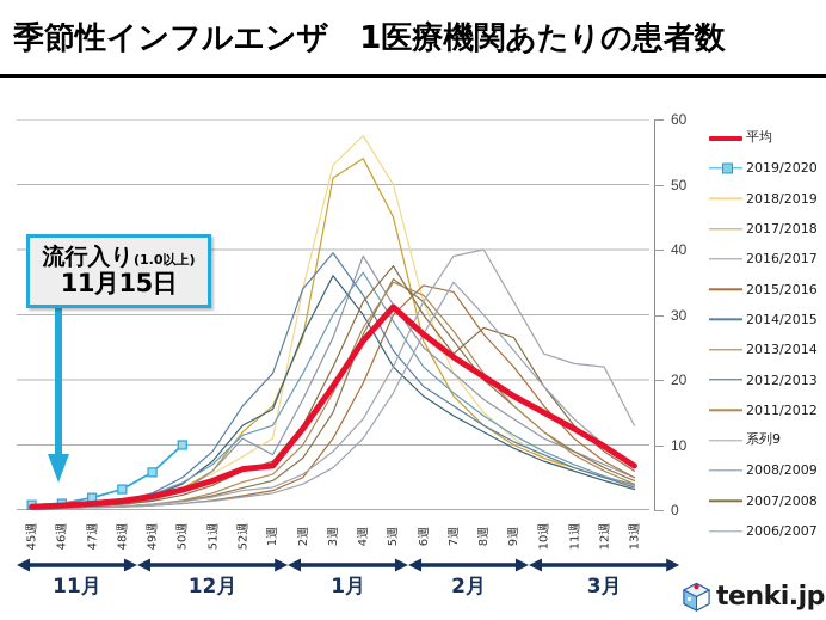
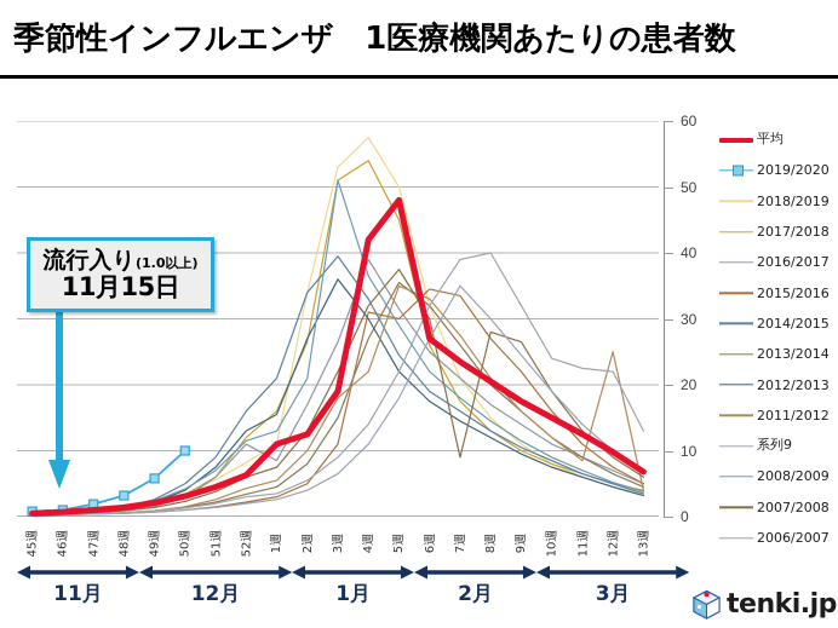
平均/1週: 7 -> 11
2008/2009/3週: 30 -> 51
平均/4週: 26 -> 42
2015/2016/4週: 20 -> 31
2011/2012/4週: 28 -> 22
平均/5週: 31 -> 48
2007/2008/7週: 24 -> 9
2011/2012/12週: 6 -> 25
